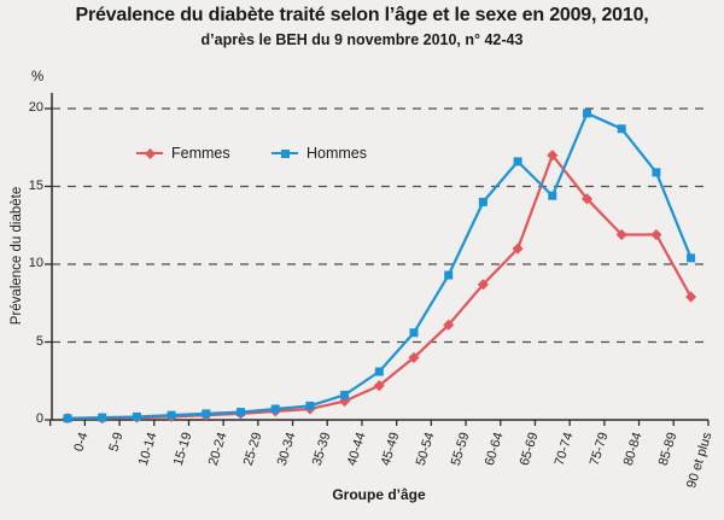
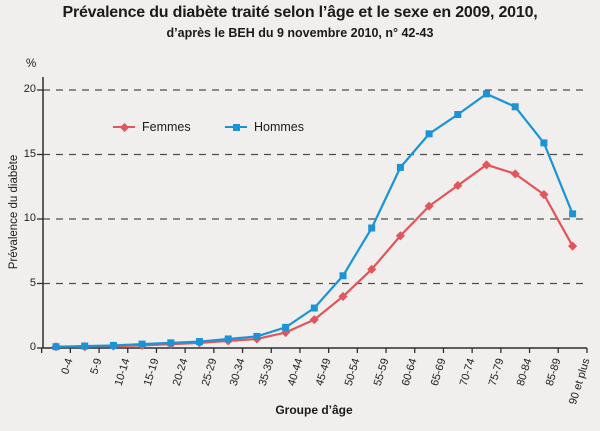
Femmes/70-74: 17.0 -> 12.6
Hommes/70-74: 14.4 -> 18.1
Femmes/80-84: 11.9 -> 13.5
